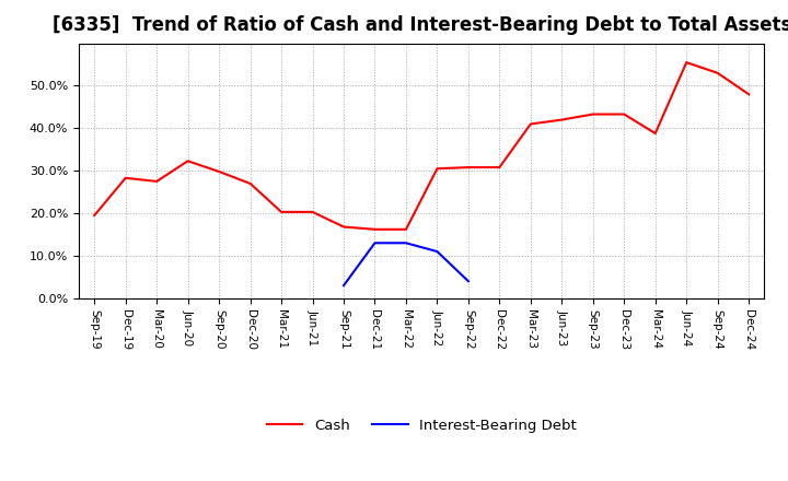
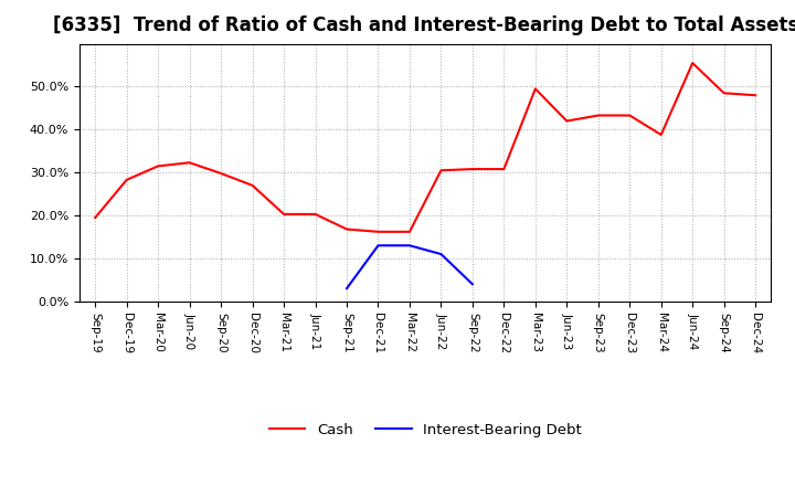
Cash/Mar-20: 27.5% -> 31.5%
Cash/Mar-23: 41.0% -> 49.5%
Cash/Sep-24: 53.0% -> 48.5%
